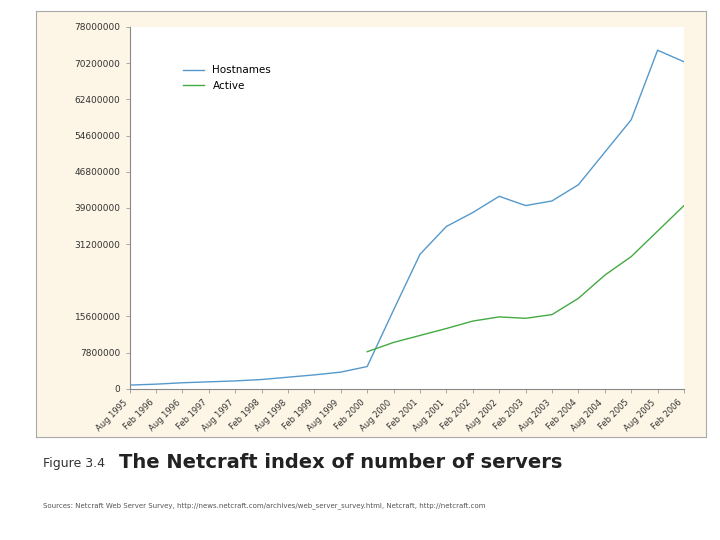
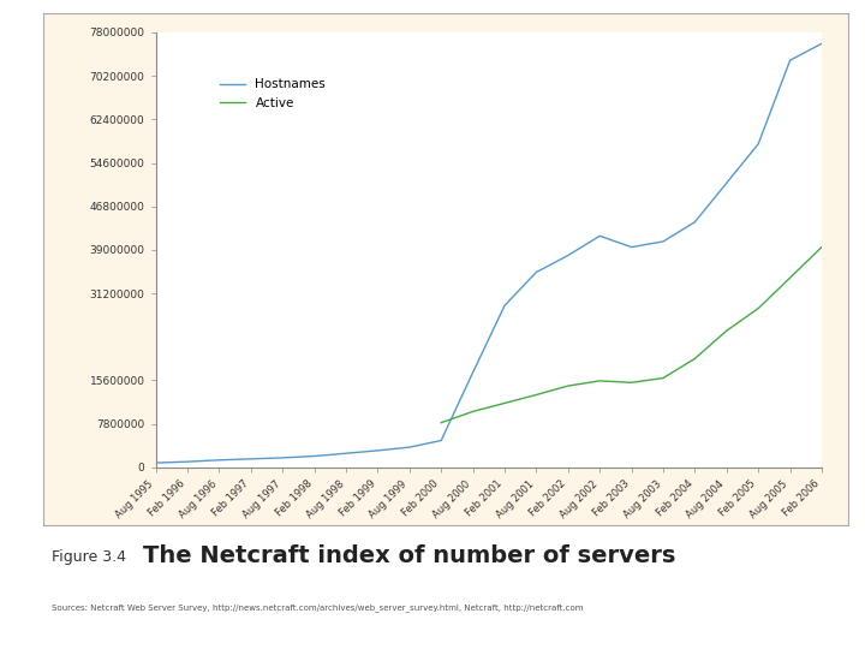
Hostnames/Feb 2006: 70500000 -> 76000000
